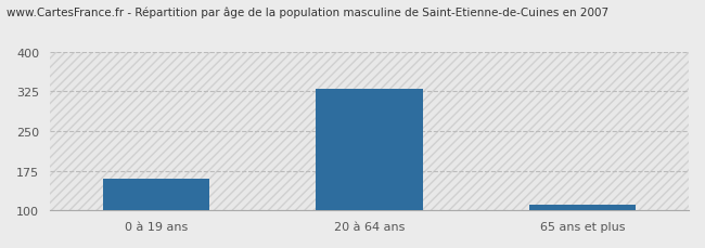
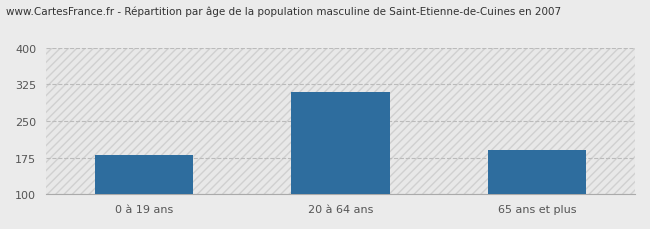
0 à 19 ans: 160 -> 180
20 à 64 ans: 330 -> 310
65 ans et plus: 110 -> 190
